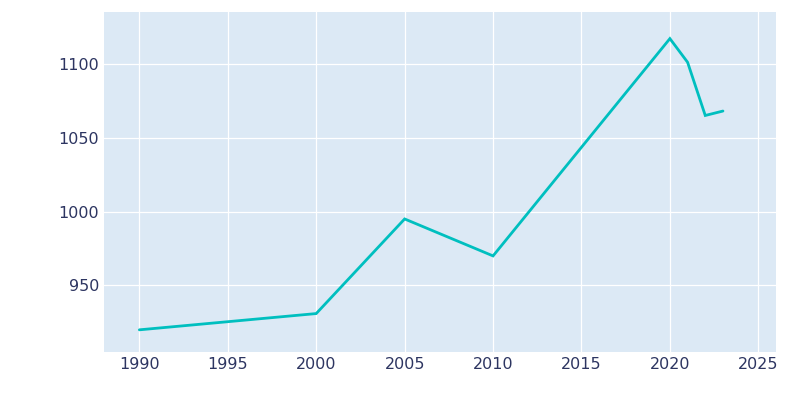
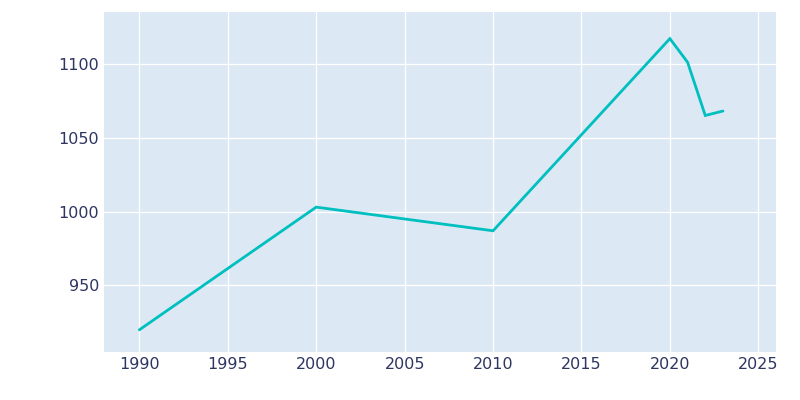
2000: 931 -> 1003
2010: 970 -> 987
